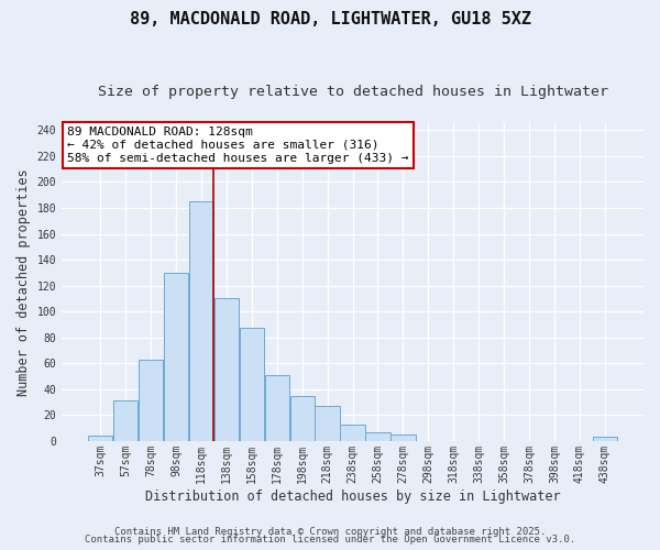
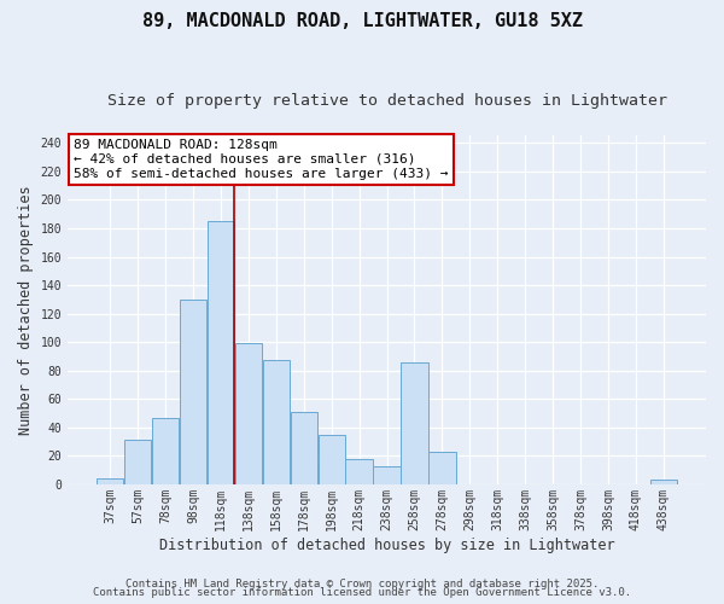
78sqm: 63 -> 47
138sqm: 110 -> 99
218sqm: 27 -> 18
258sqm: 7 -> 86
278sqm: 5 -> 23
